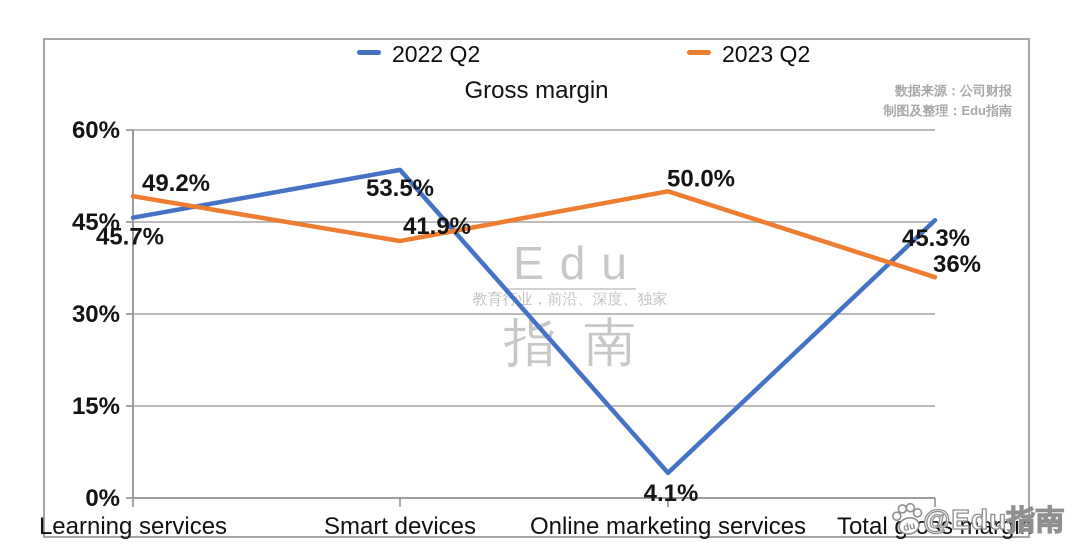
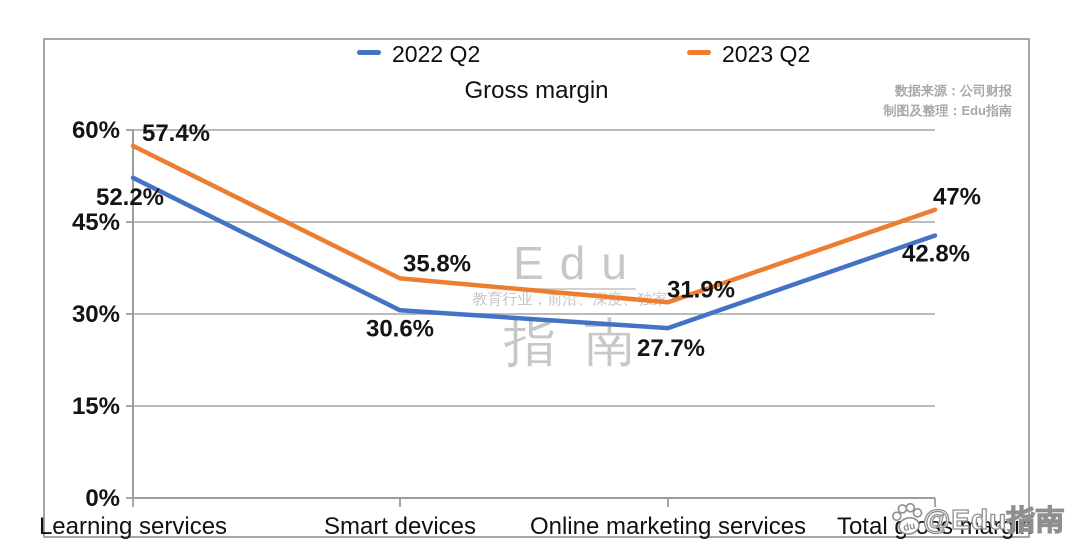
2022 Q2/Learning services: 45.7% -> 52.2%
2023 Q2/Learning services: 49.2% -> 57.4%
2022 Q2/Smart devices: 53.5% -> 30.6%
2023 Q2/Smart devices: 41.9% -> 35.8%
2022 Q2/Online marketing services: 4.1% -> 27.7%
2023 Q2/Online marketing services: 50.0% -> 31.9%
2022 Q2/Total gross margin: 45.3% -> 42.8%
2023 Q2/Total gross margin: 36% -> 47%
